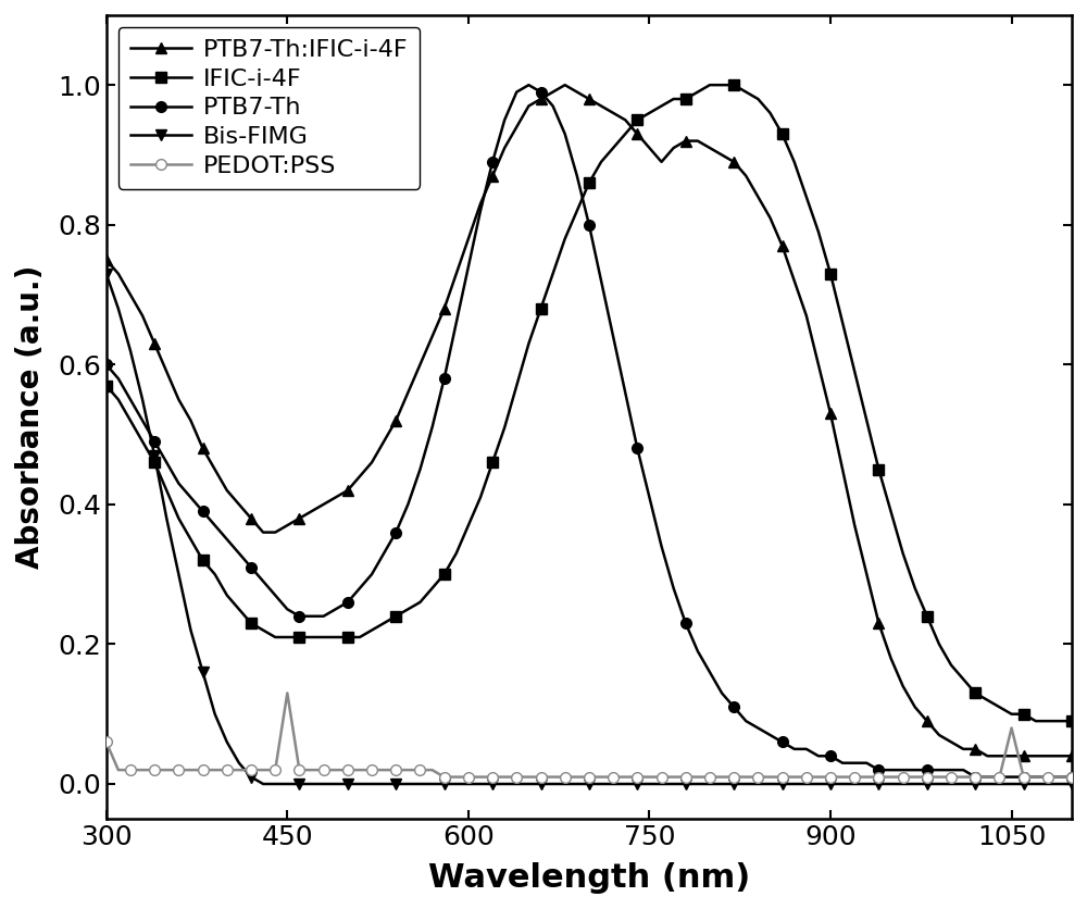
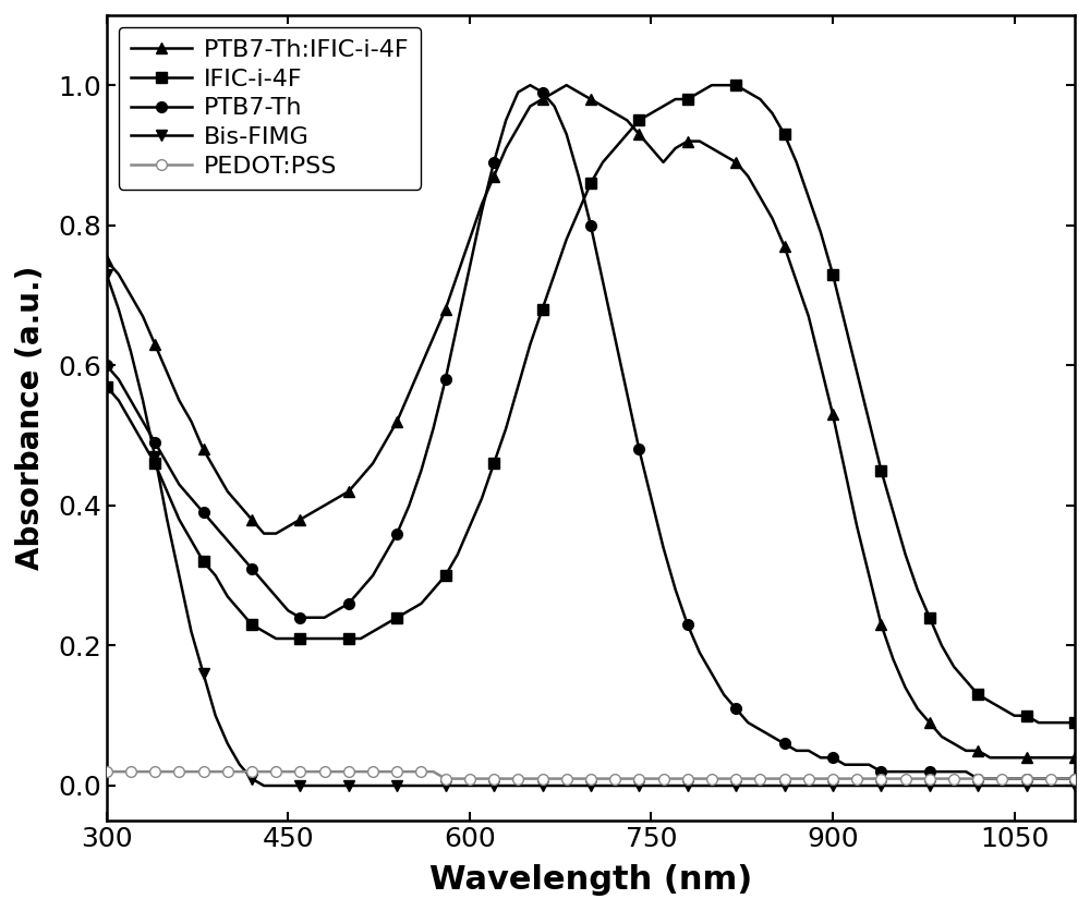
PEDOT:PSS/300: 0.06 -> 0.02
PEDOT:PSS/450: 0.13 -> 0.02
PEDOT:PSS/1050: 0.08 -> 0.01
